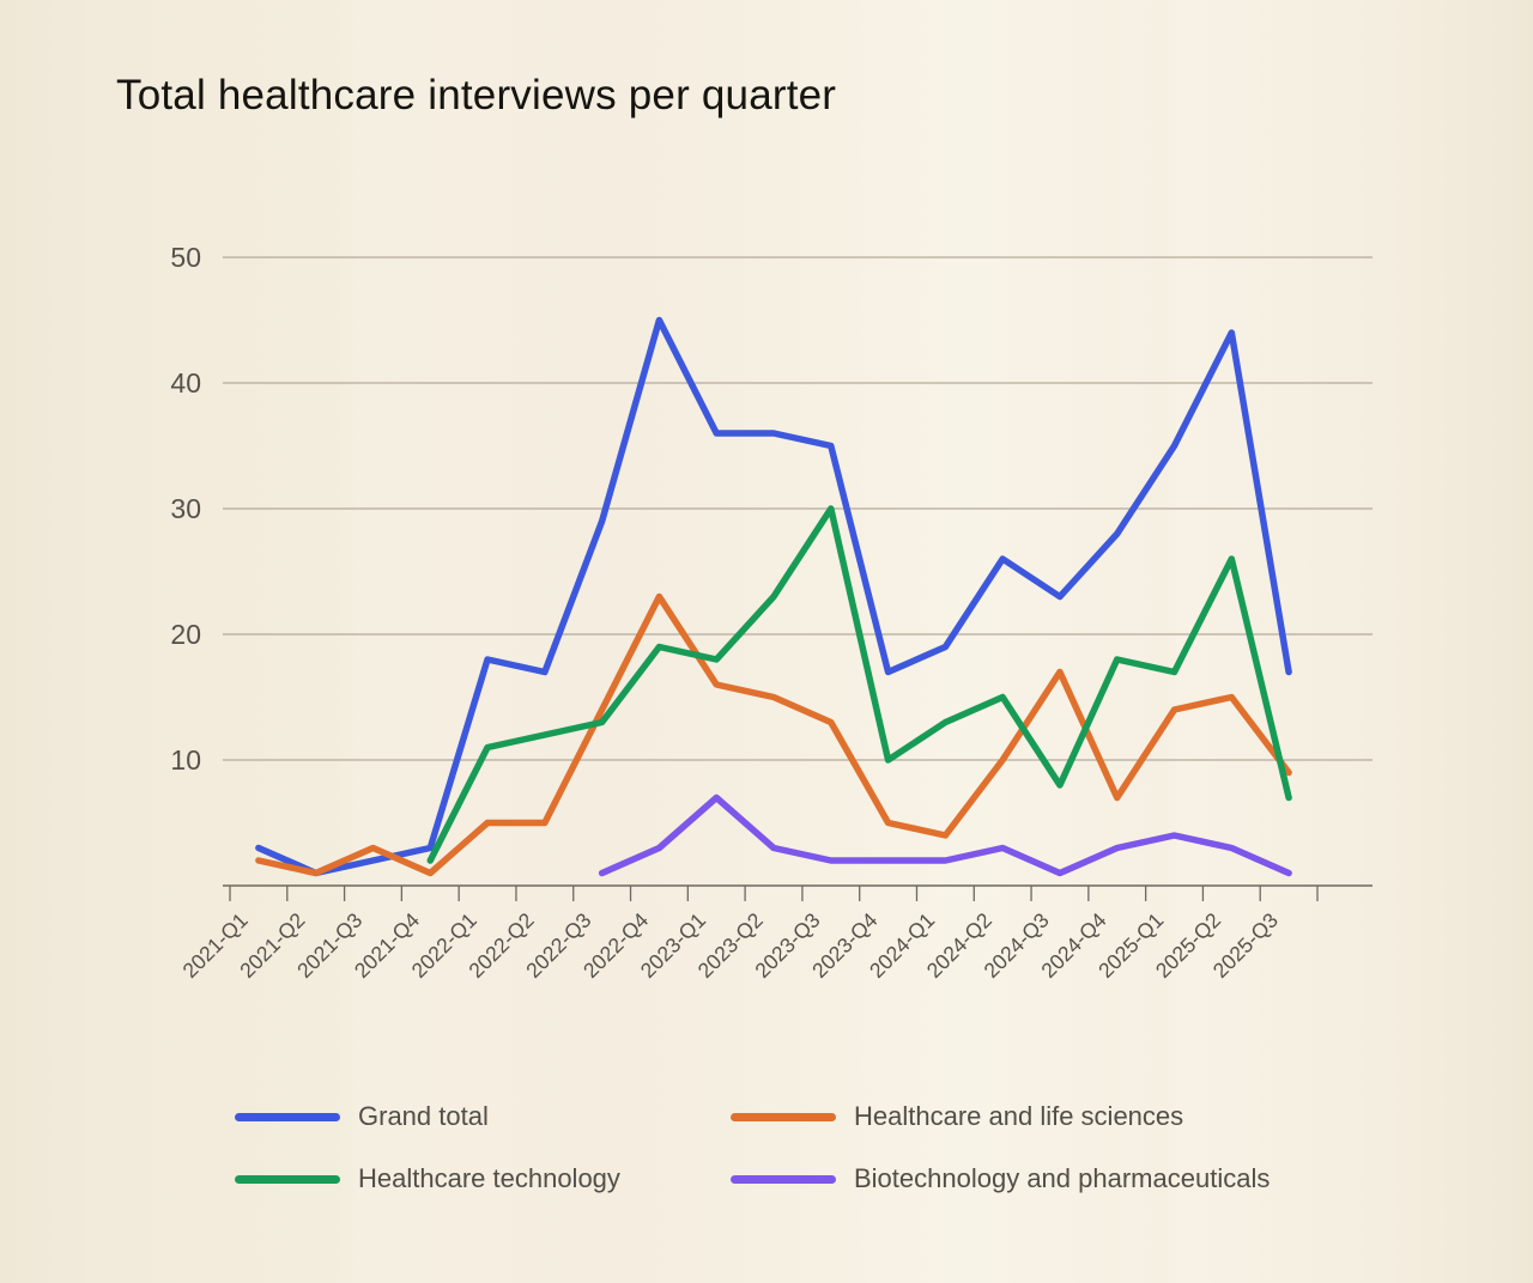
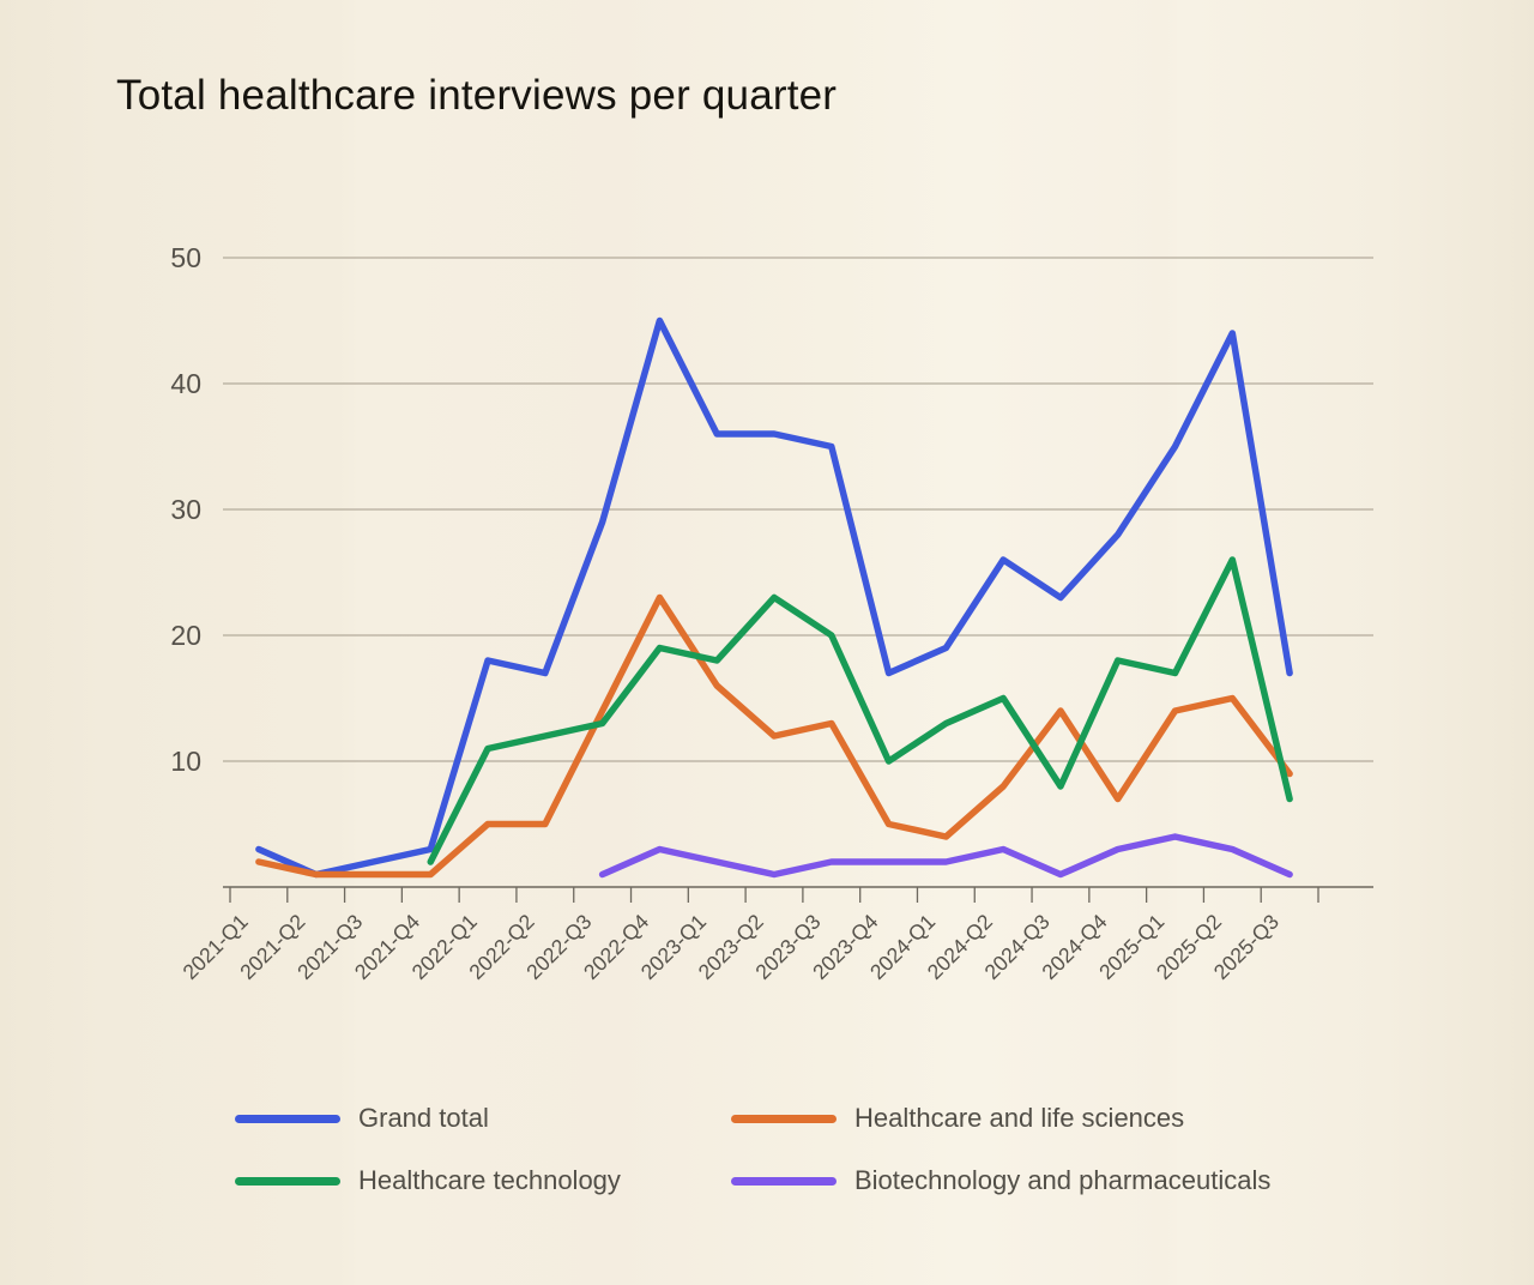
Healthcare and life sciences/2021-Q3: 3 -> 1
Biotechnology and pharmaceuticals/2023-Q1: 7 -> 2
Healthcare and life sciences/2023-Q2: 15 -> 12
Biotechnology and pharmaceuticals/2023-Q2: 3 -> 1
Healthcare technology/2023-Q3: 30 -> 20
Healthcare and life sciences/2024-Q2: 10 -> 8
Healthcare and life sciences/2024-Q3: 17 -> 14
